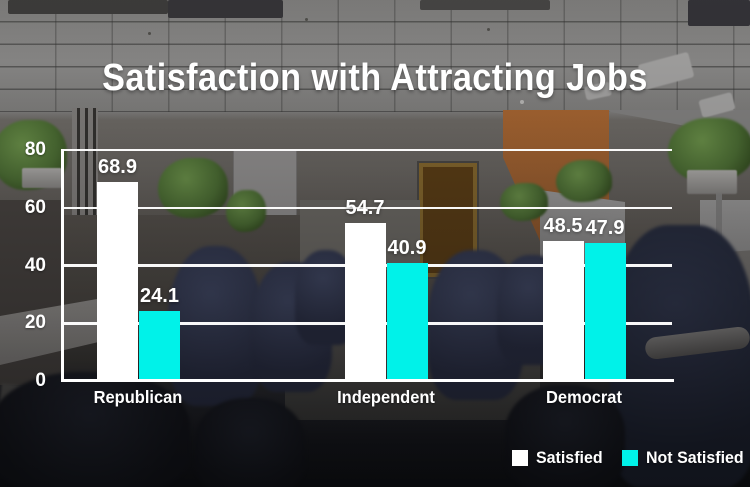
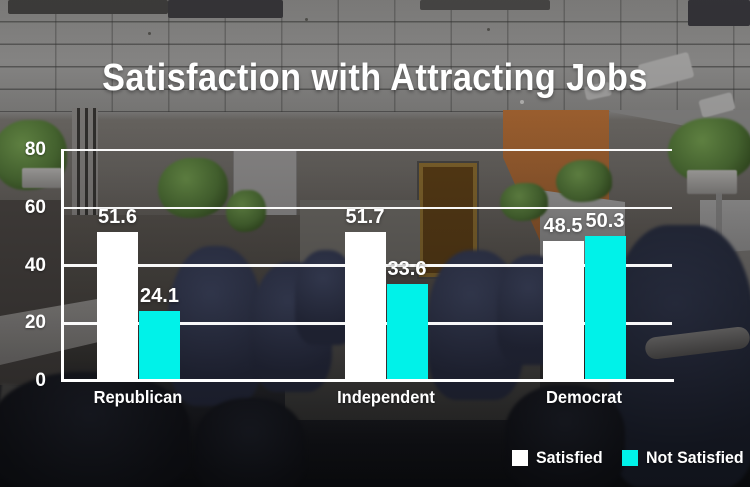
Satisfied/Republican: 68.9 -> 51.6
Satisfied/Independent: 54.7 -> 51.7
Not Satisfied/Independent: 40.9 -> 33.6
Not Satisfied/Democrat: 47.9 -> 50.3
